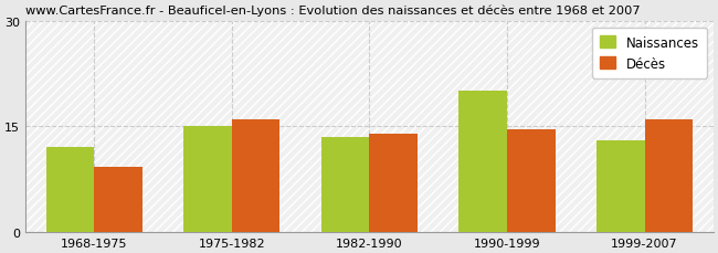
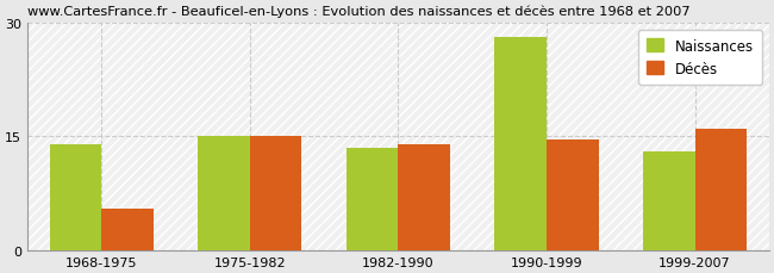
Naissances/1968-1975: 12.0 -> 14.0
Décès/1968-1975: 9.2 -> 5.5
Décès/1975-1982: 16.0 -> 15.0
Naissances/1990-1999: 20.0 -> 28.0
